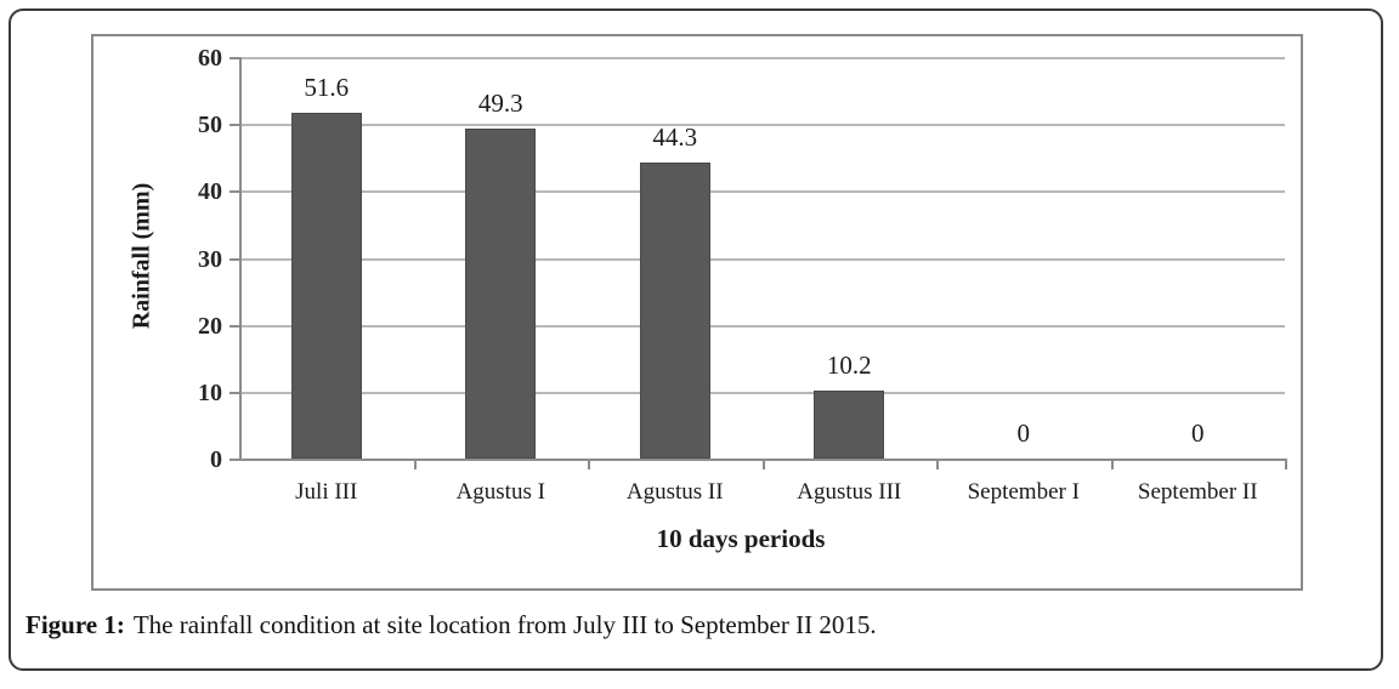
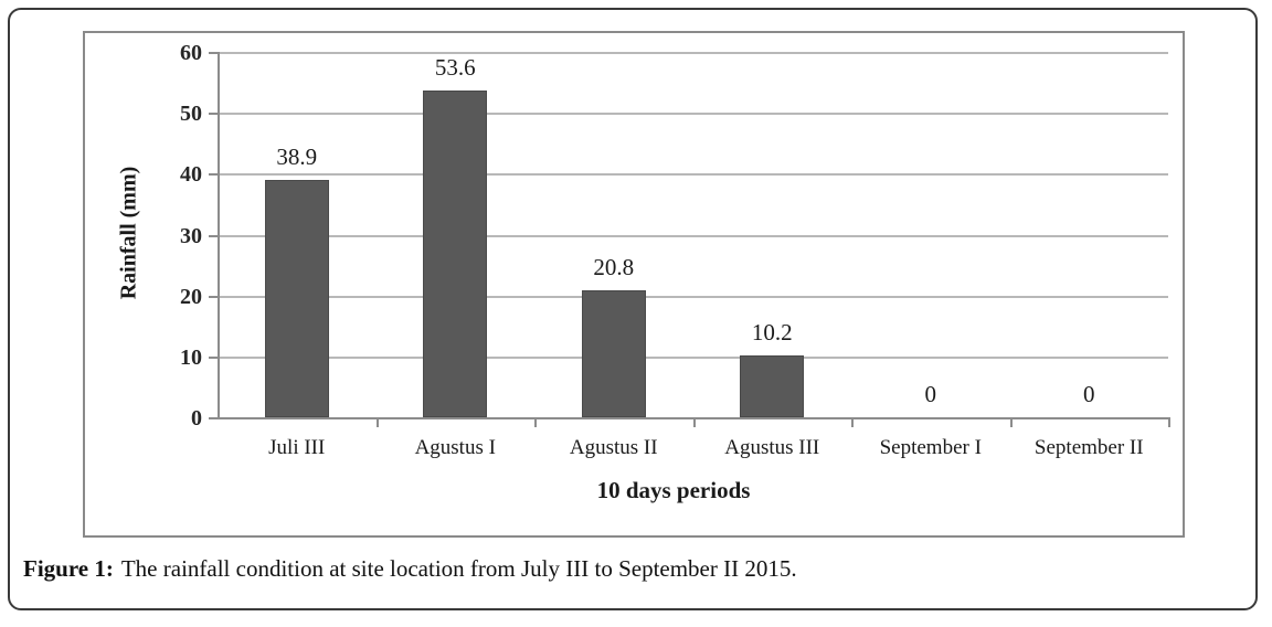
Juli III: 51.6 -> 38.9
Agustus I: 49.3 -> 53.6
Agustus II: 44.3 -> 20.8
